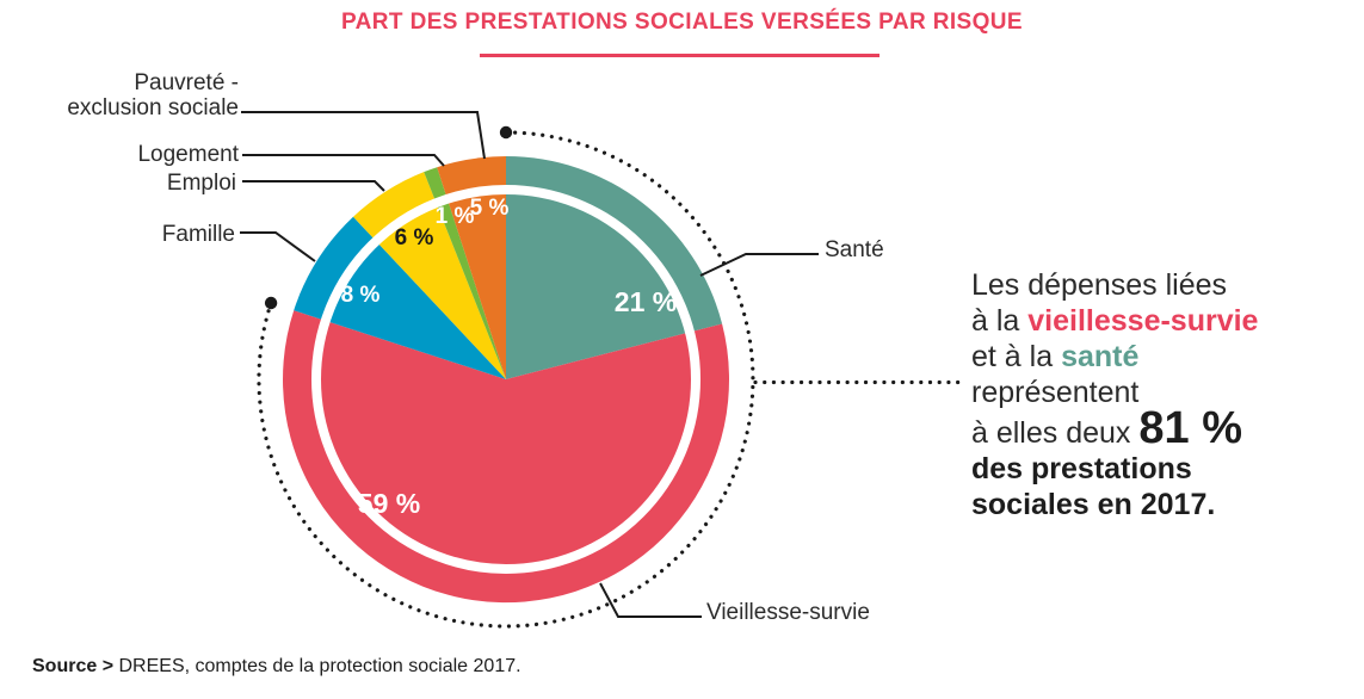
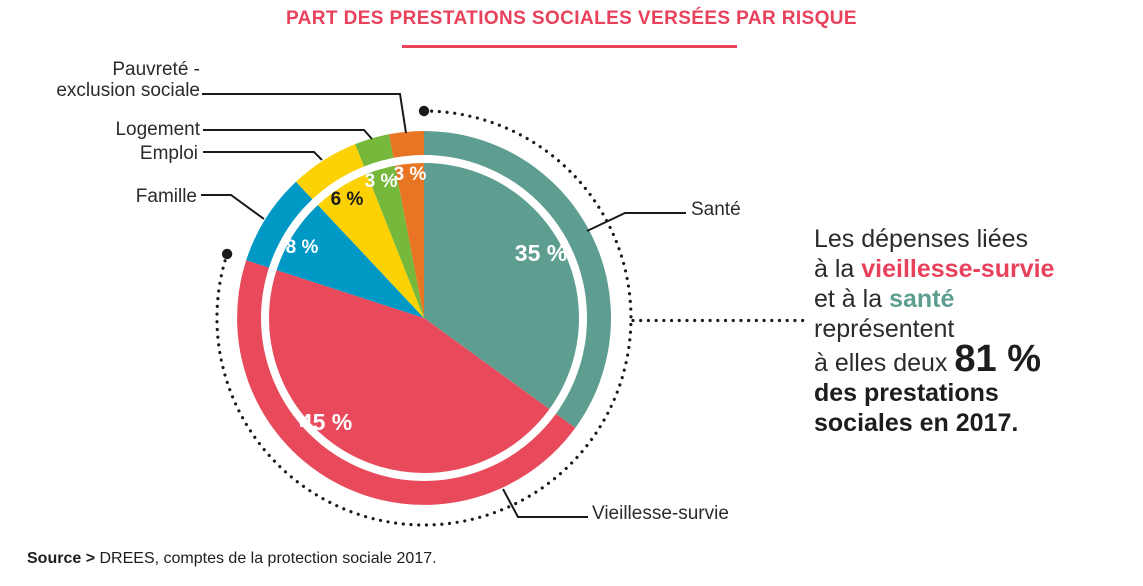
Santé: 21 -> 35
Vieillesse-survie: 59 -> 45
Logement: 1 -> 3
Pauvreté - exclusion sociale: 5 -> 3
